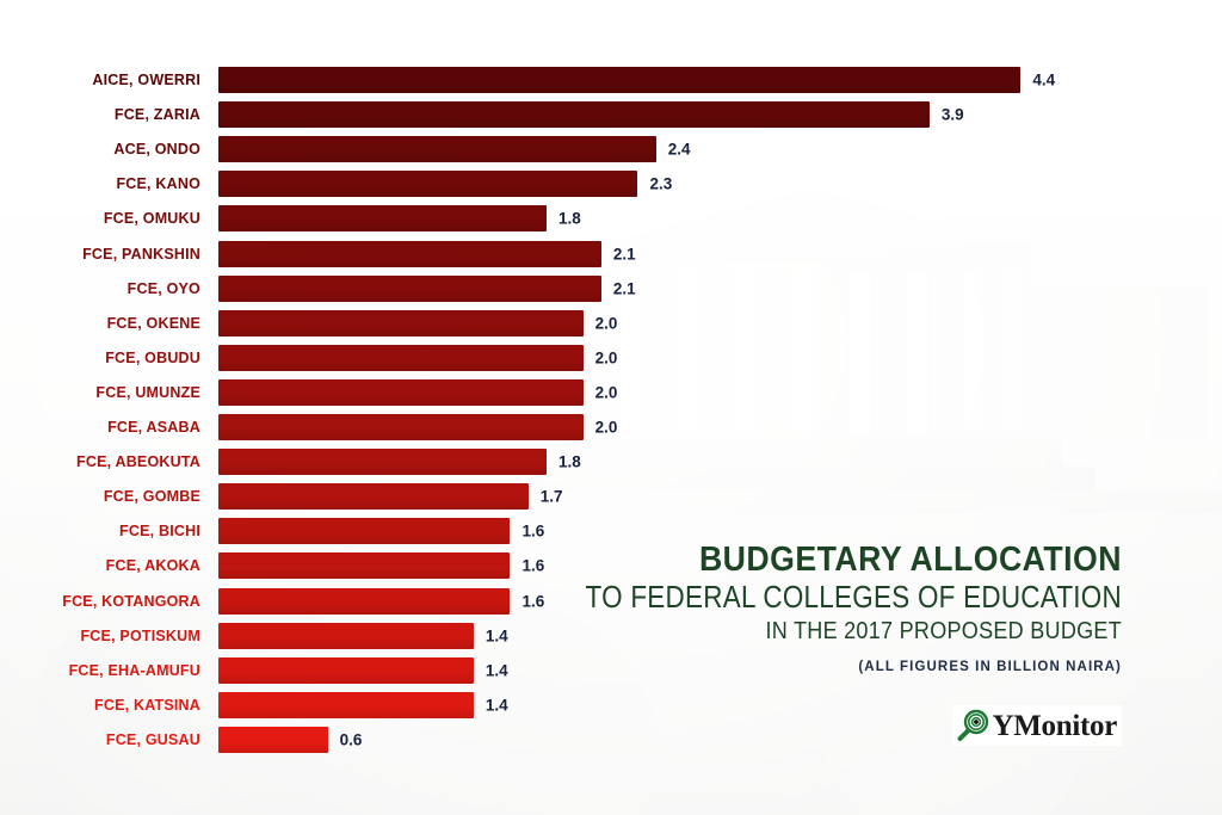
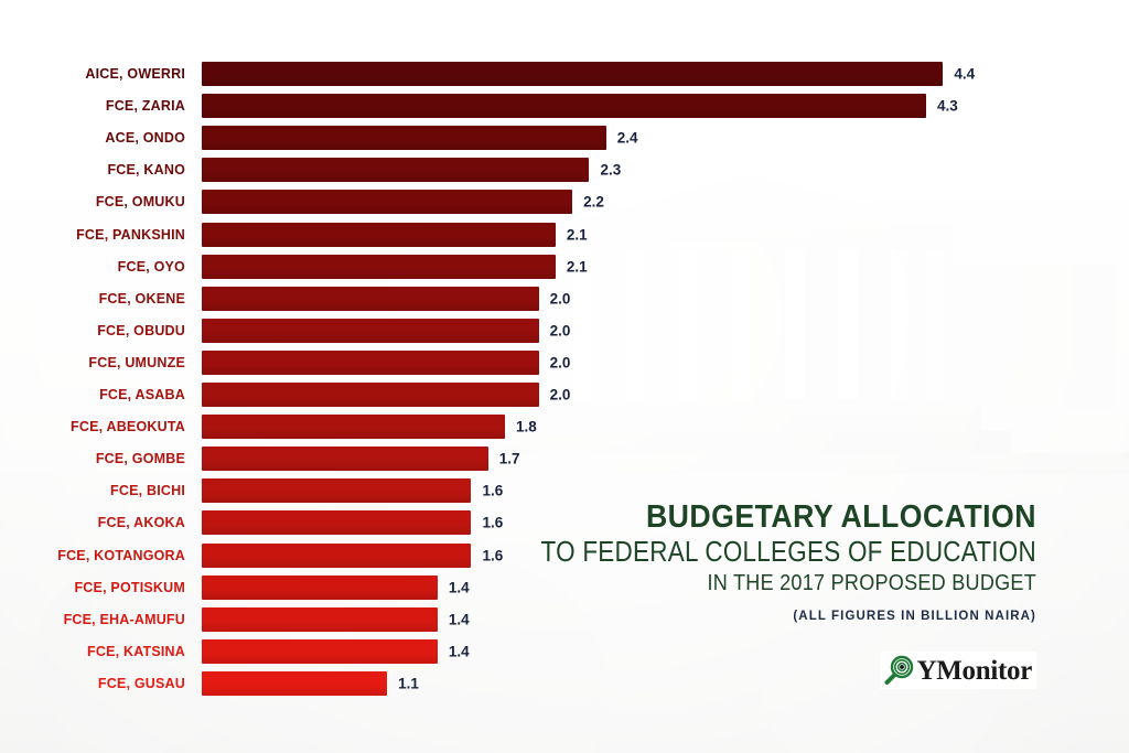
FCE, ZARIA: 3.9 -> 4.3
FCE, OMUKU: 1.8 -> 2.2
FCE, GUSAU: 0.6 -> 1.1
